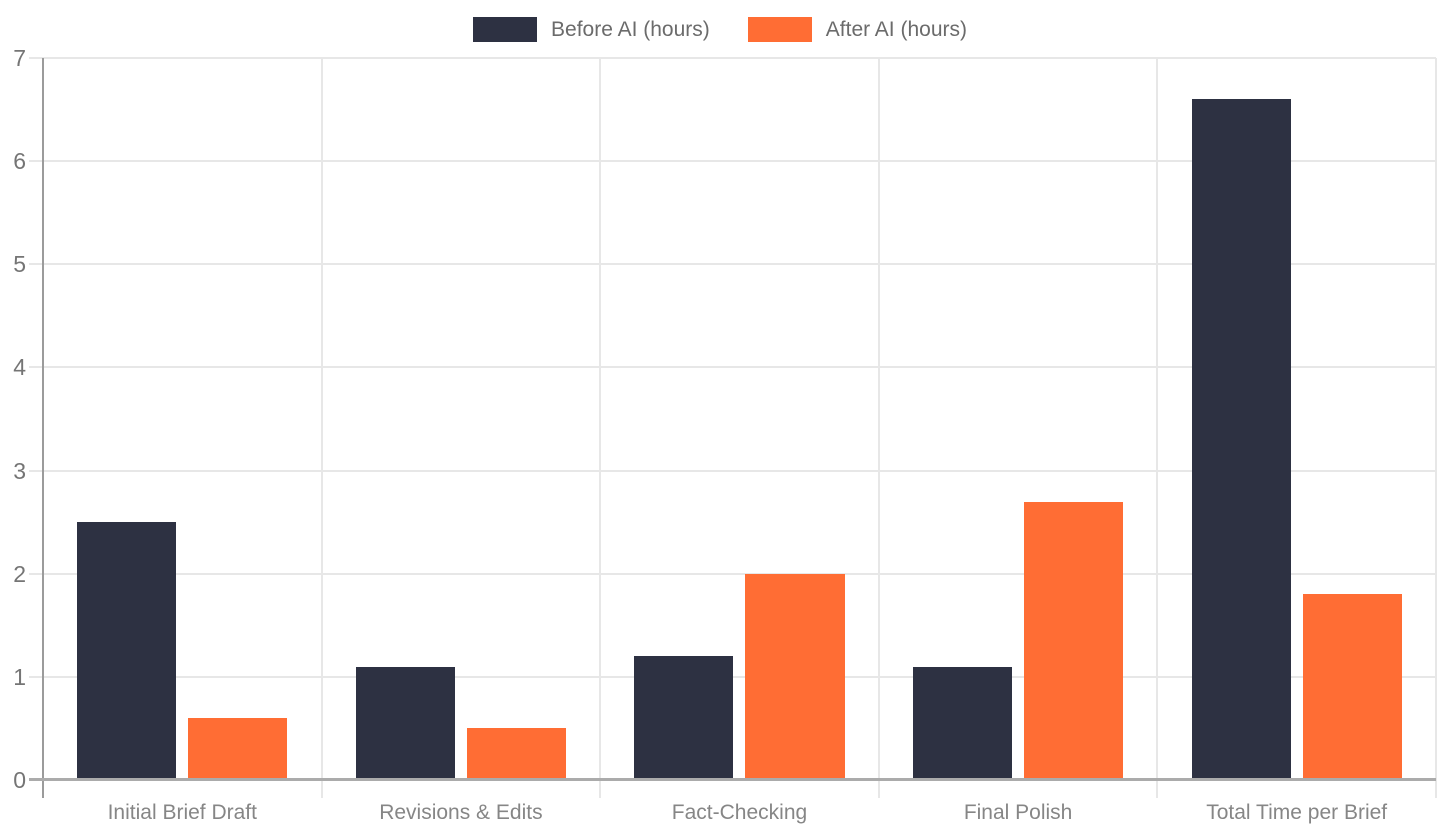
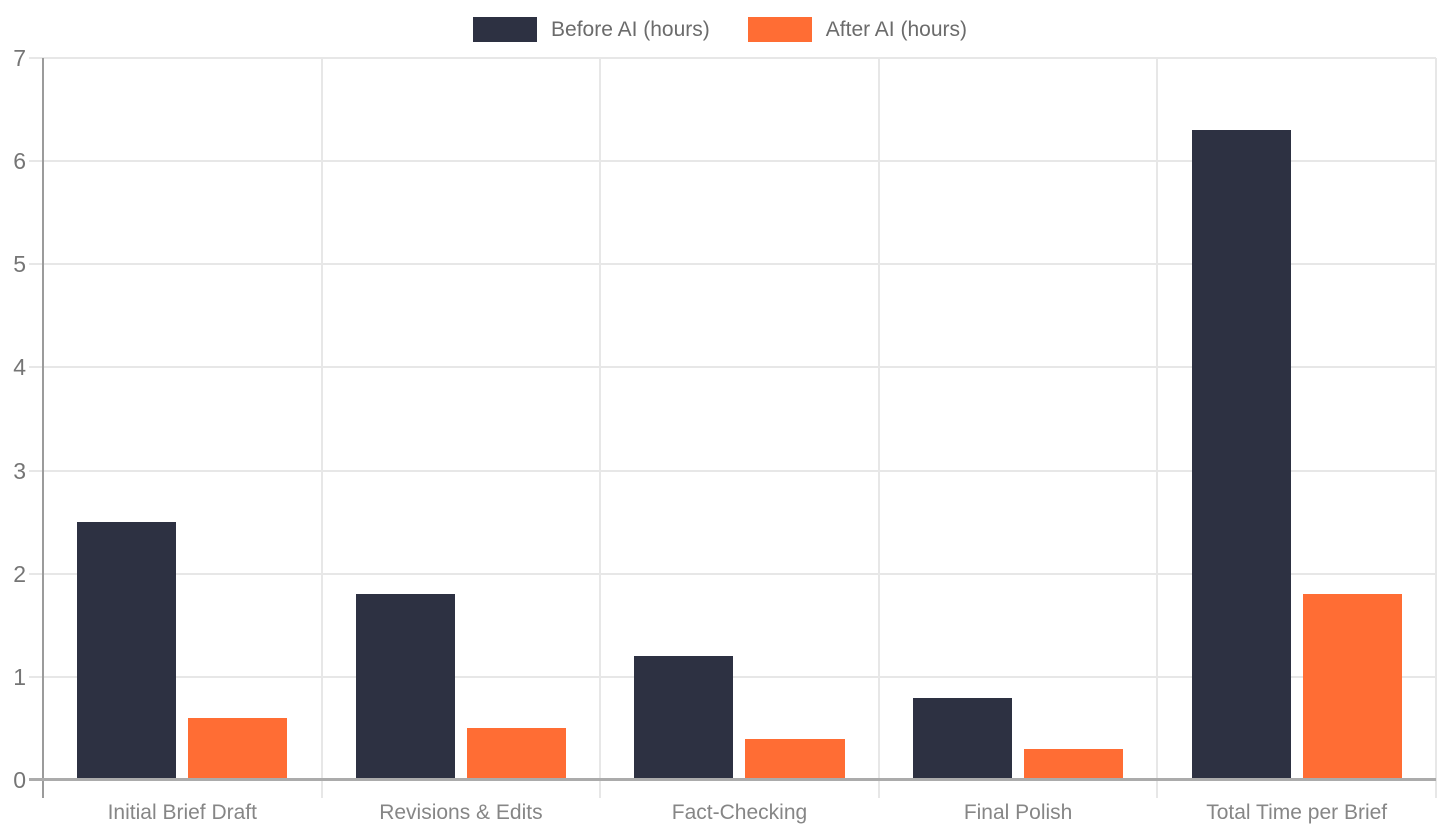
Before AI (hours)/Revisions & Edits: 1.1 -> 1.8
After AI (hours)/Fact-Checking: 2.0 -> 0.4
Before AI (hours)/Final Polish: 1.1 -> 0.8
After AI (hours)/Final Polish: 2.7 -> 0.3
Before AI (hours)/Total Time per Brief: 6.6 -> 6.3
